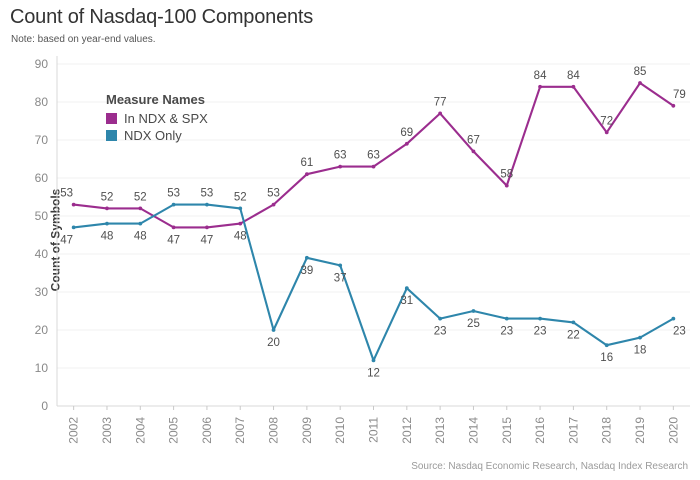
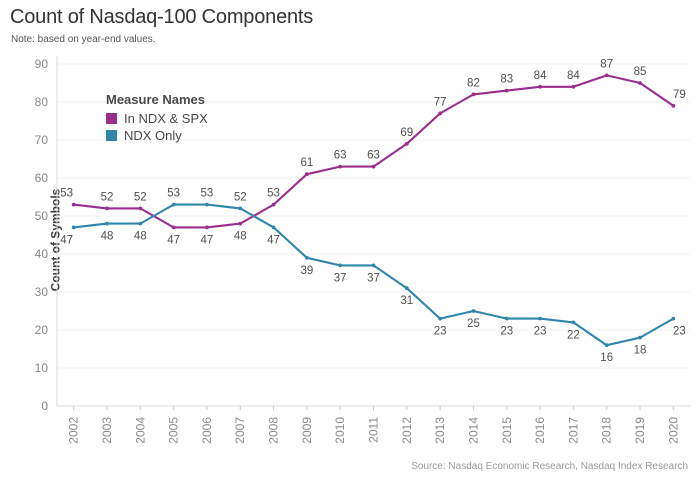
NDX Only/2008: 20 -> 47
NDX Only/2011: 12 -> 37
In NDX & SPX/2014: 67 -> 82
In NDX & SPX/2015: 58 -> 83
In NDX & SPX/2018: 72 -> 87
